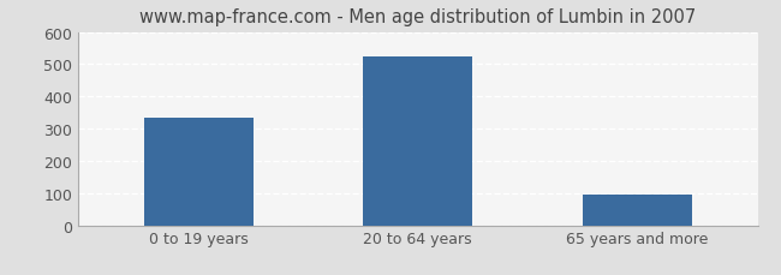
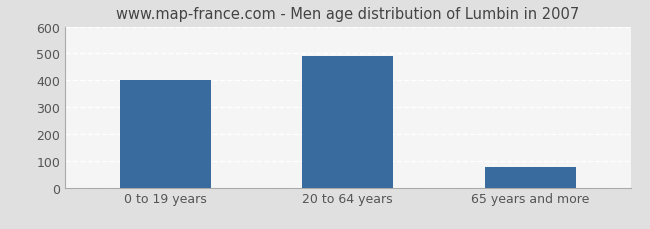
0 to 19 years: 335 -> 400
20 to 64 years: 525 -> 490
65 years and more: 97 -> 75
